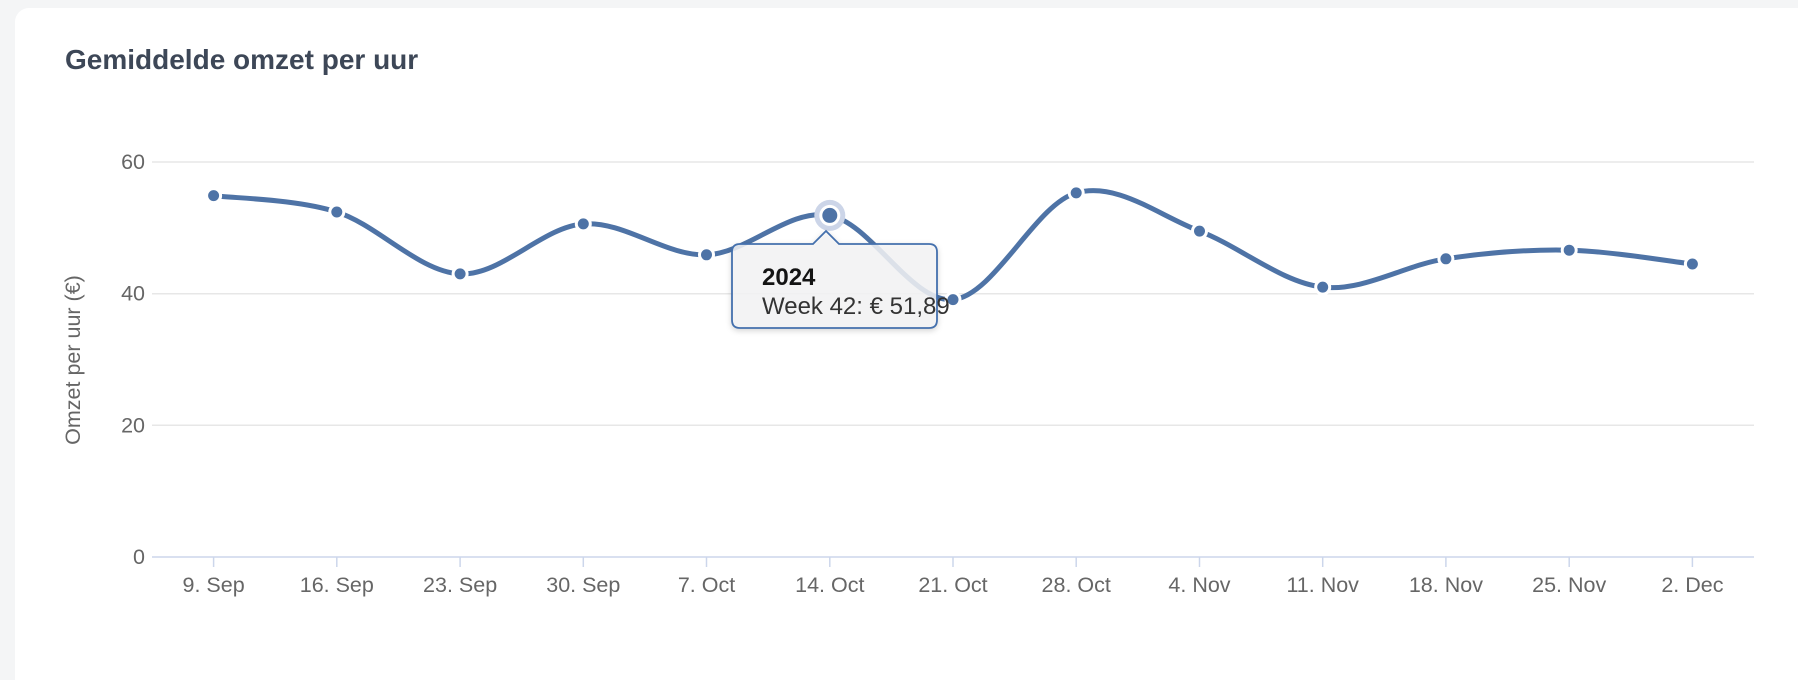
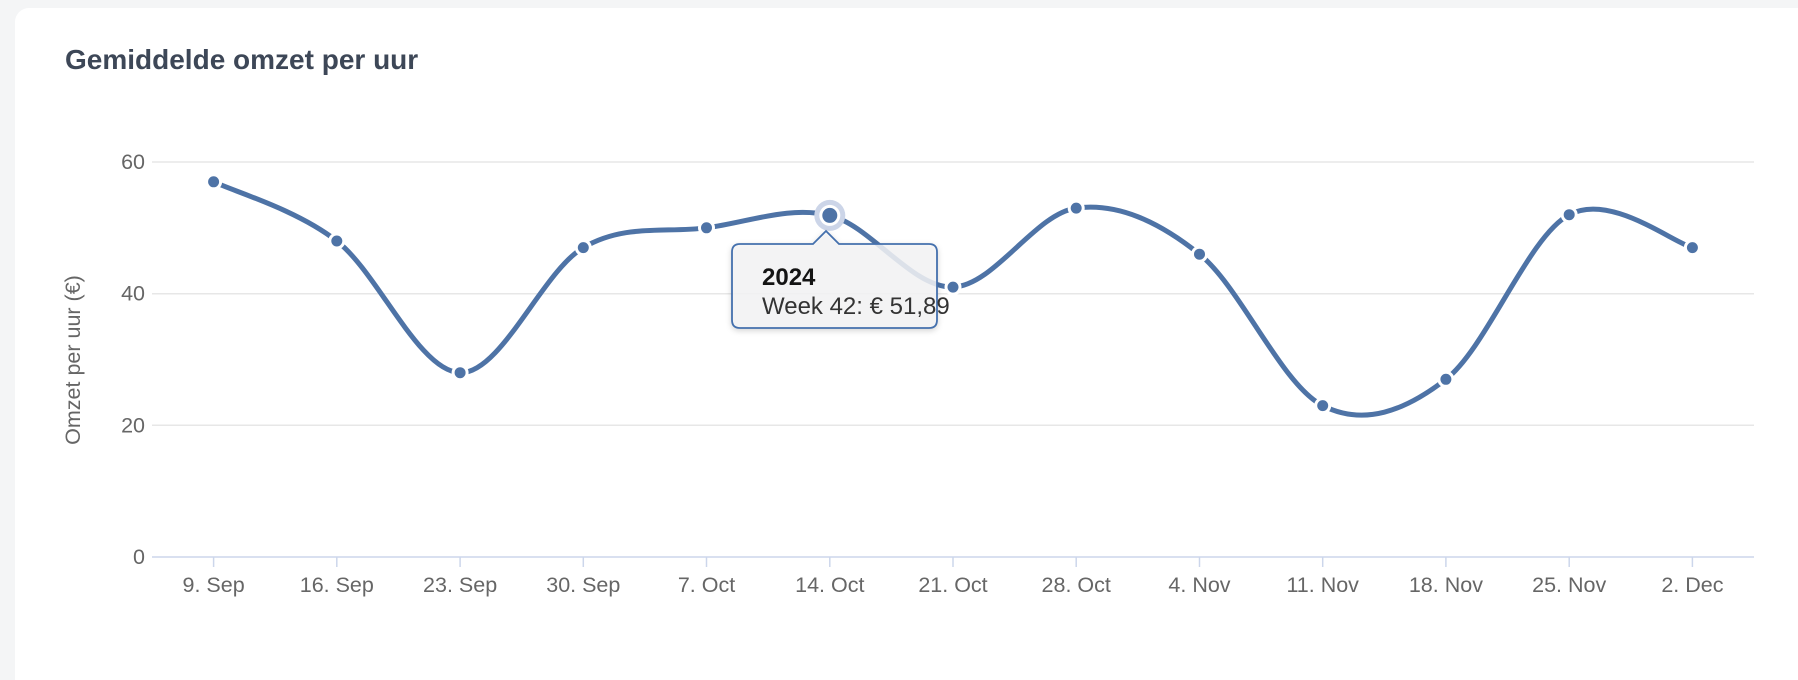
9. Sep: 55 -> 57
16. Sep: 52 -> 48
23. Sep: 43 -> 28
30. Sep: 51 -> 47
7. Oct: 46 -> 50
21. Oct: 39 -> 41
28. Oct: 55 -> 53
4. Nov: 50 -> 46
11. Nov: 41 -> 23
18. Nov: 45 -> 27
25. Nov: 47 -> 52
2. Dec: 44 -> 47
